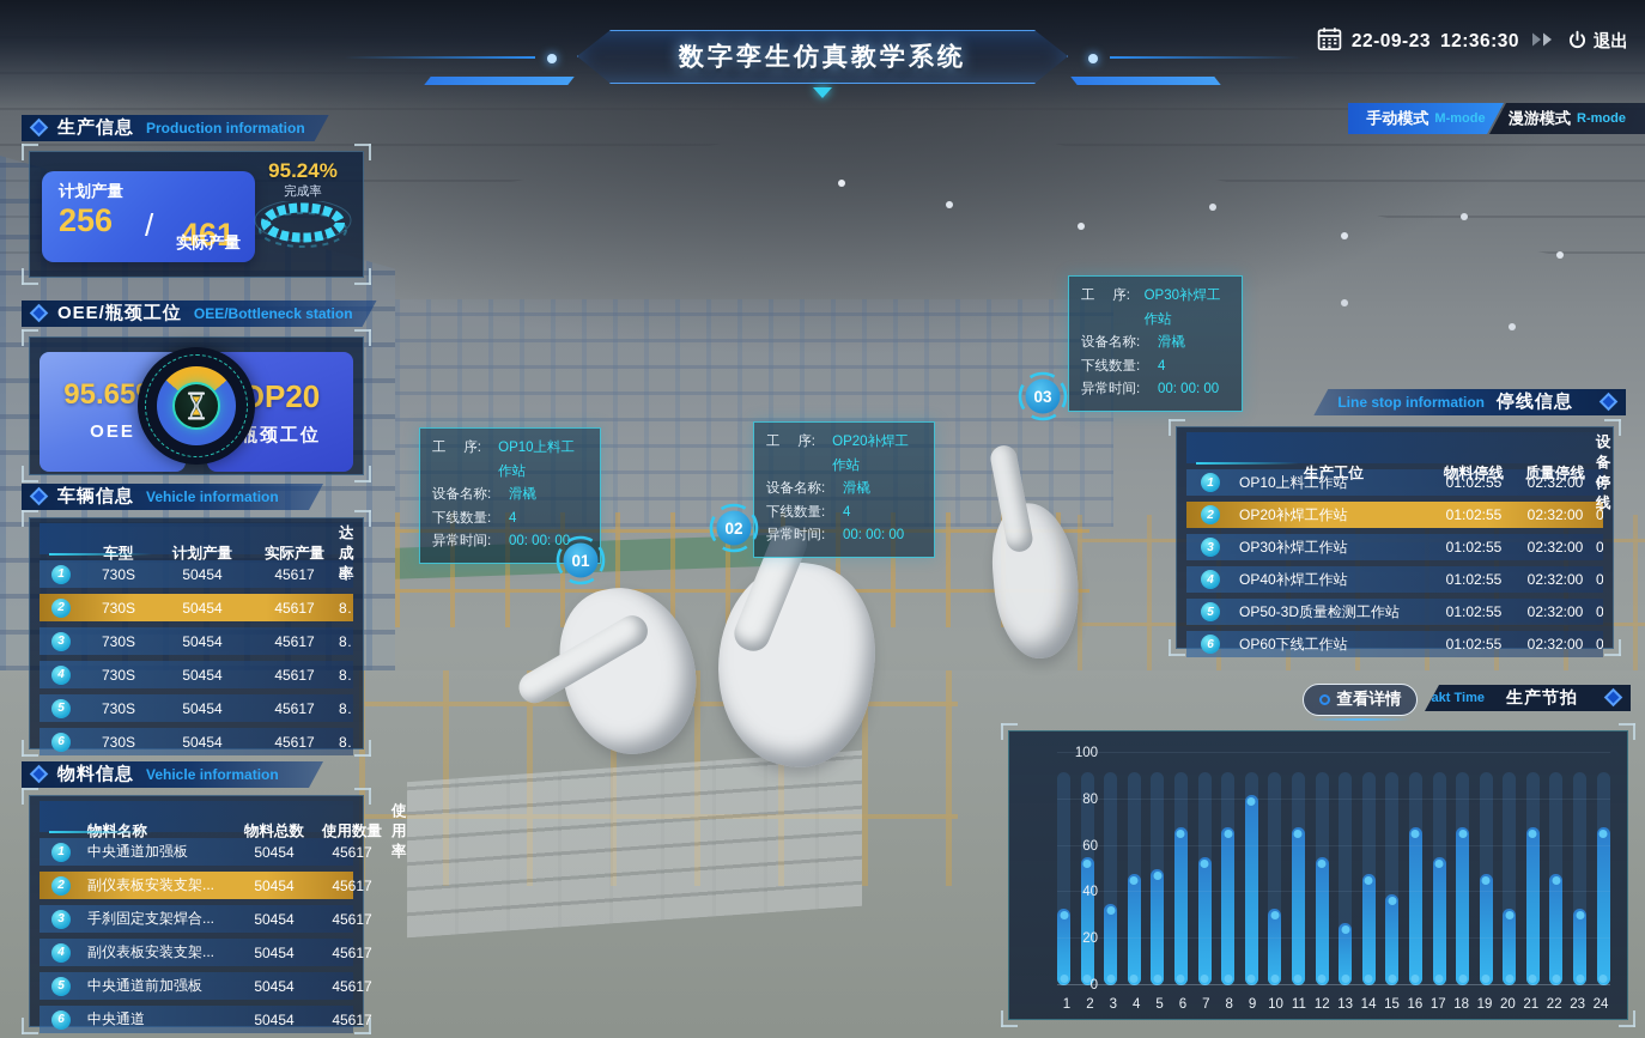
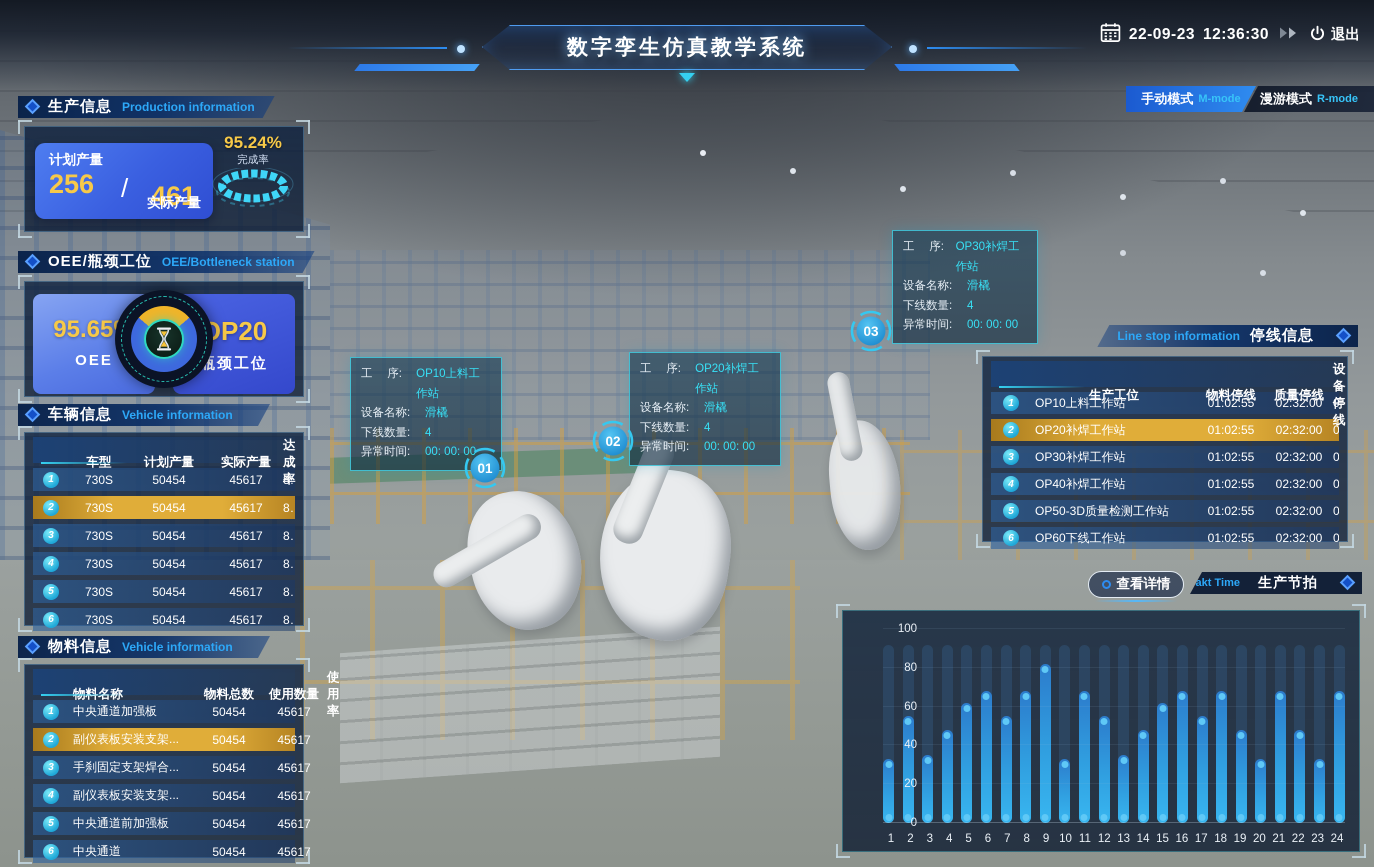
5: 50 -> 62
13: 27 -> 35
15: 39 -> 62
